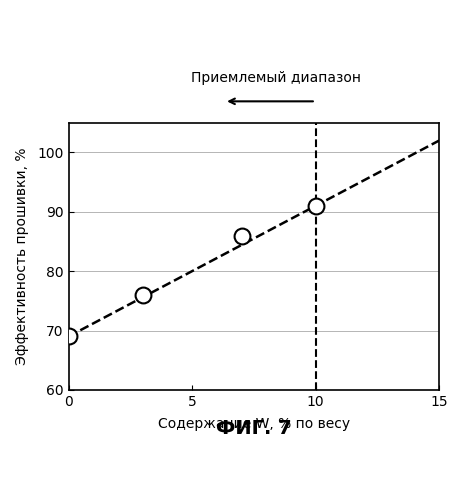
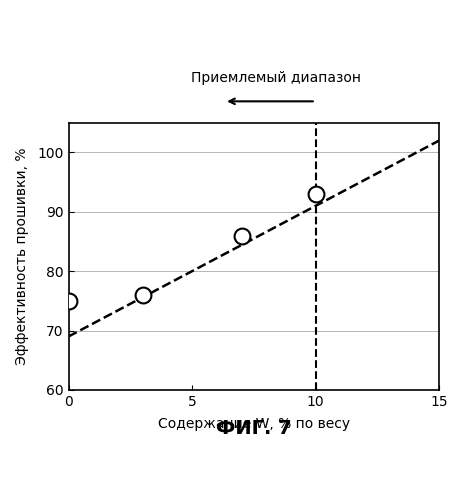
0: 69 -> 75
10: 91 -> 93
